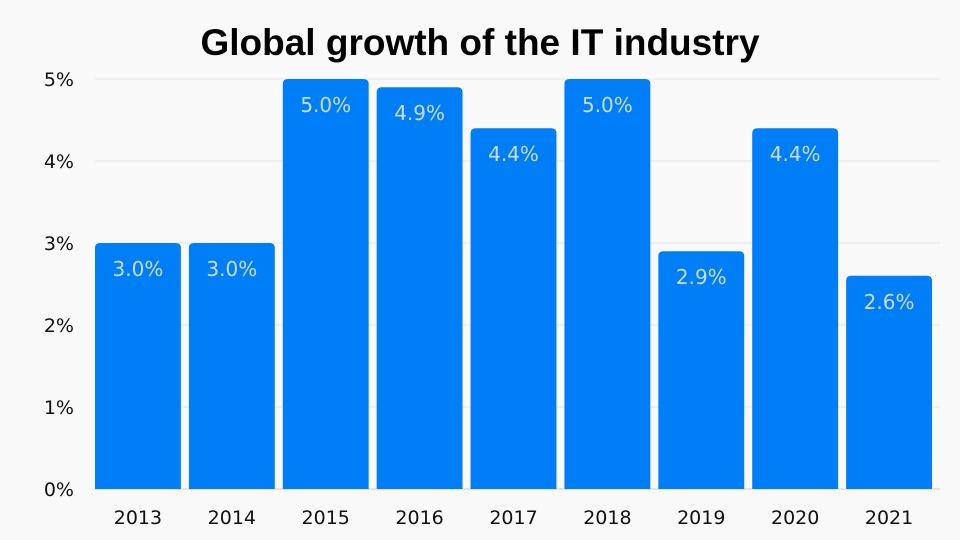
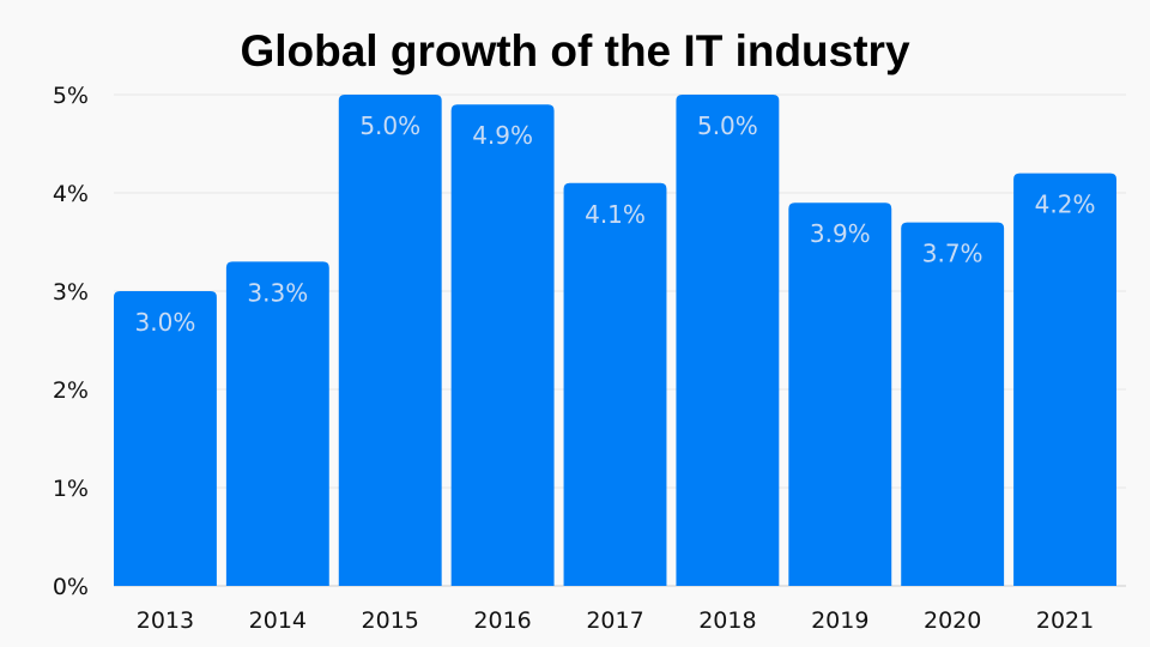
2014: 3.0% -> 3.3%
2017: 4.4% -> 4.1%
2019: 2.9% -> 3.9%
2020: 4.4% -> 3.7%
2021: 2.6% -> 4.2%
